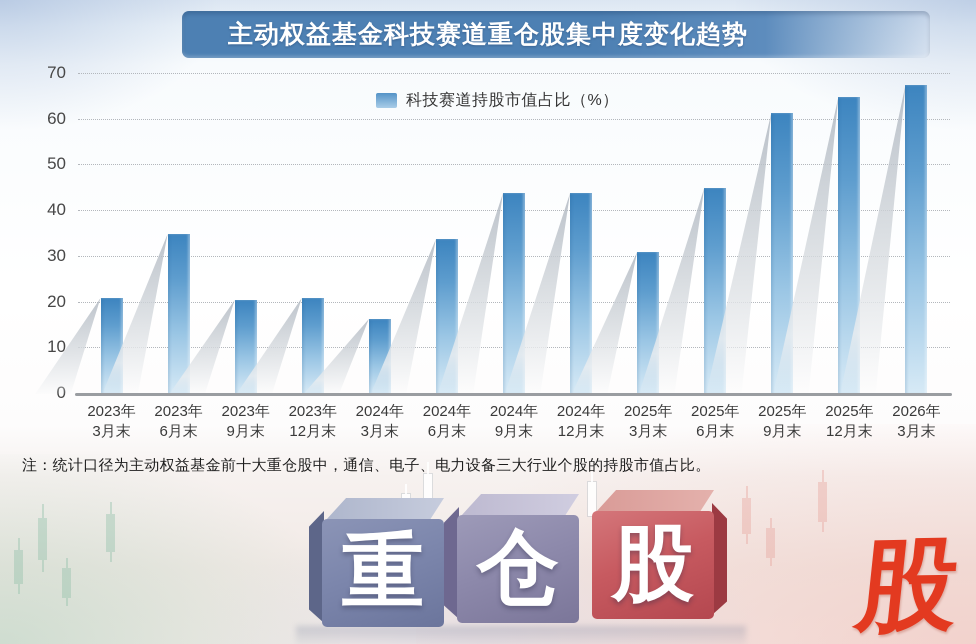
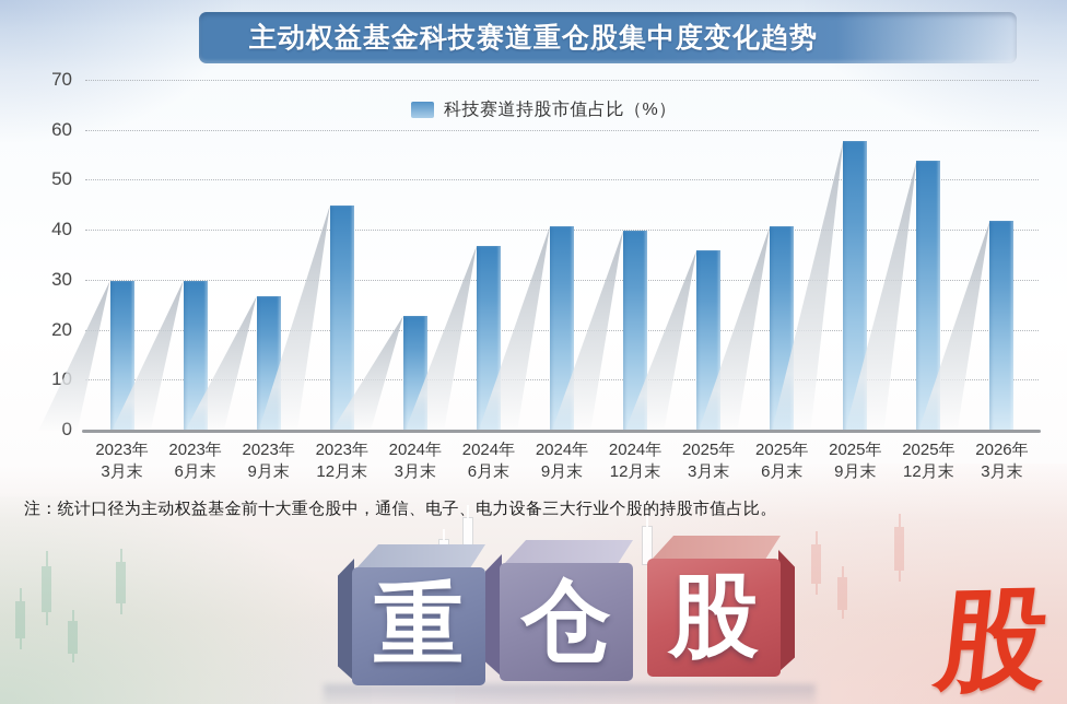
2023年3月末: 21 -> 30
2023年6月末: 35 -> 30
2023年9月末: 20 -> 27
2023年12月末: 21 -> 45
2024年3月末: 16 -> 23
2024年6月末: 34 -> 37
2024年9月末: 44 -> 41
2024年12月末: 44 -> 40
2025年3月末: 31 -> 36
2025年6月末: 45 -> 41
2025年9月末: 62 -> 58
2025年12月末: 65 -> 54
2026年3月末: 68 -> 42
